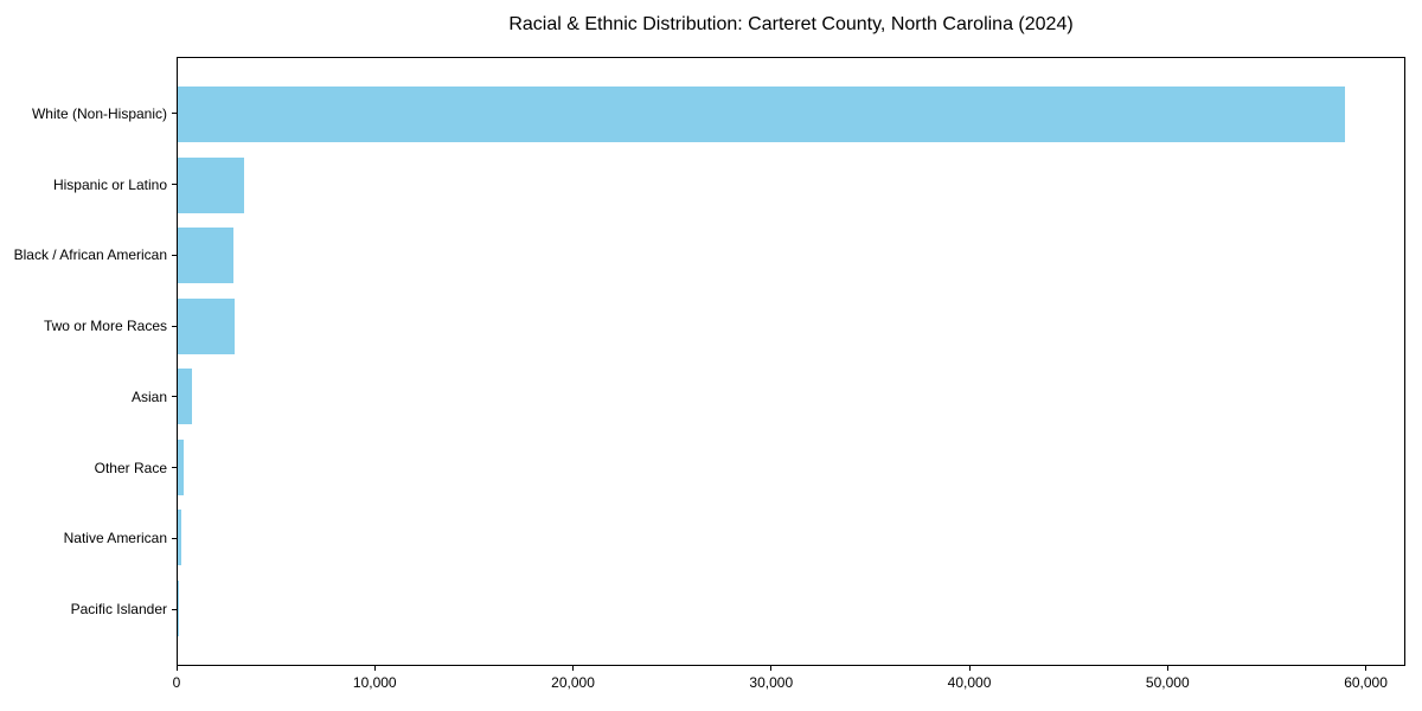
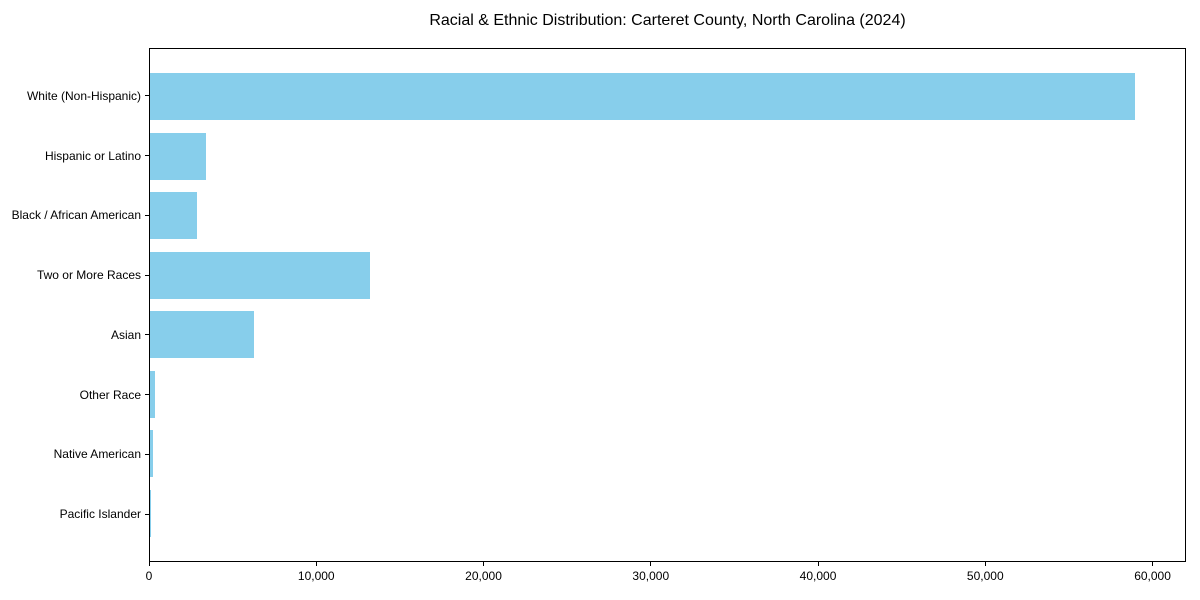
Two or More Races: 2800 -> 13200
Asian: 700 -> 6200
